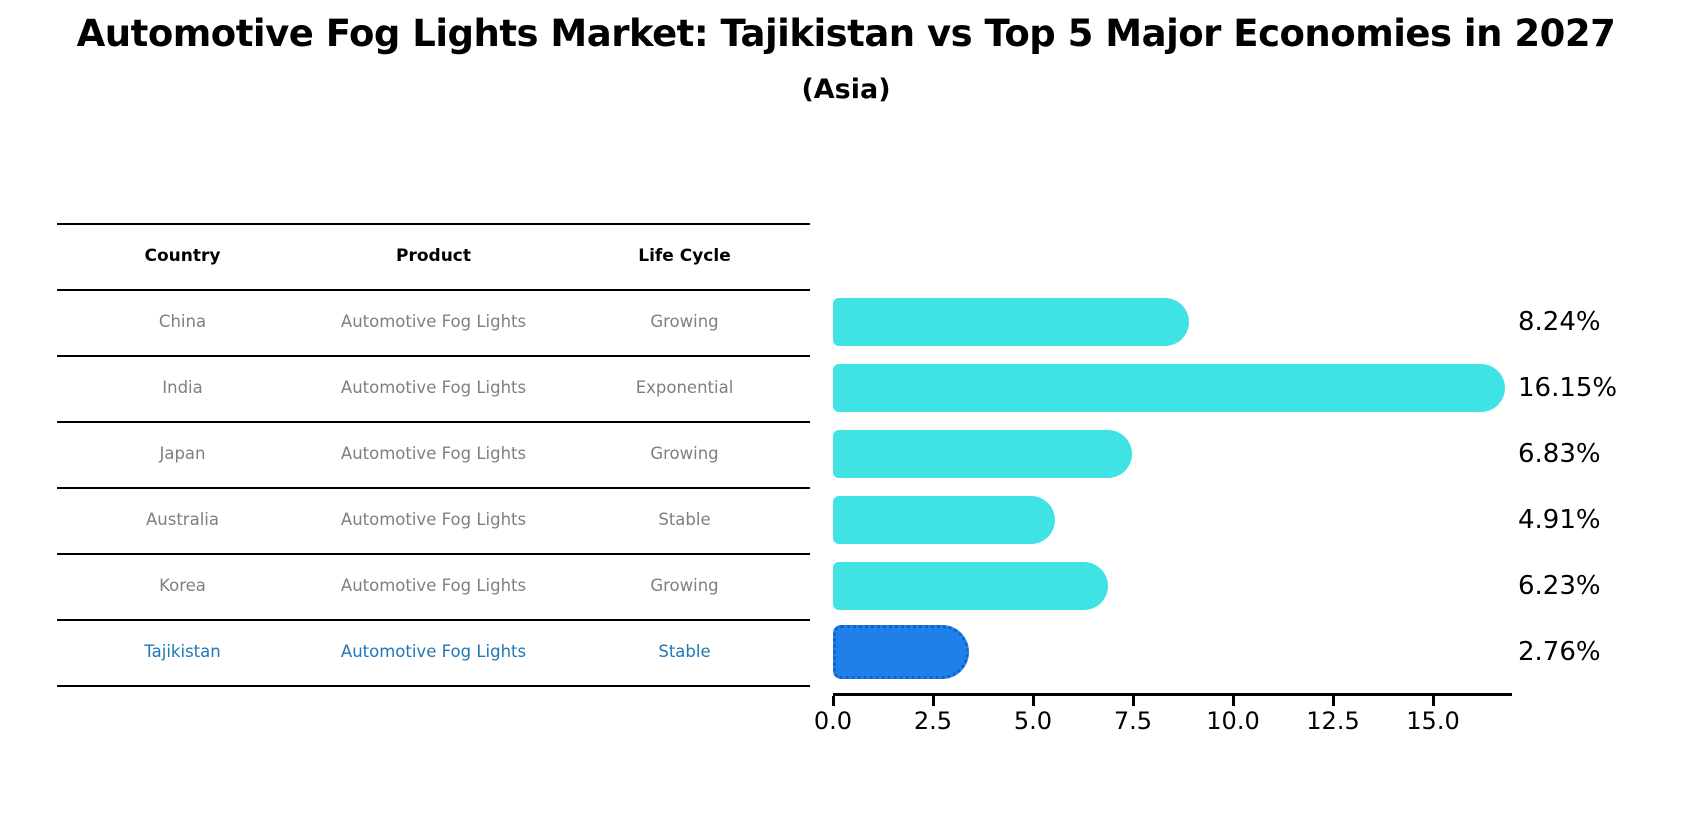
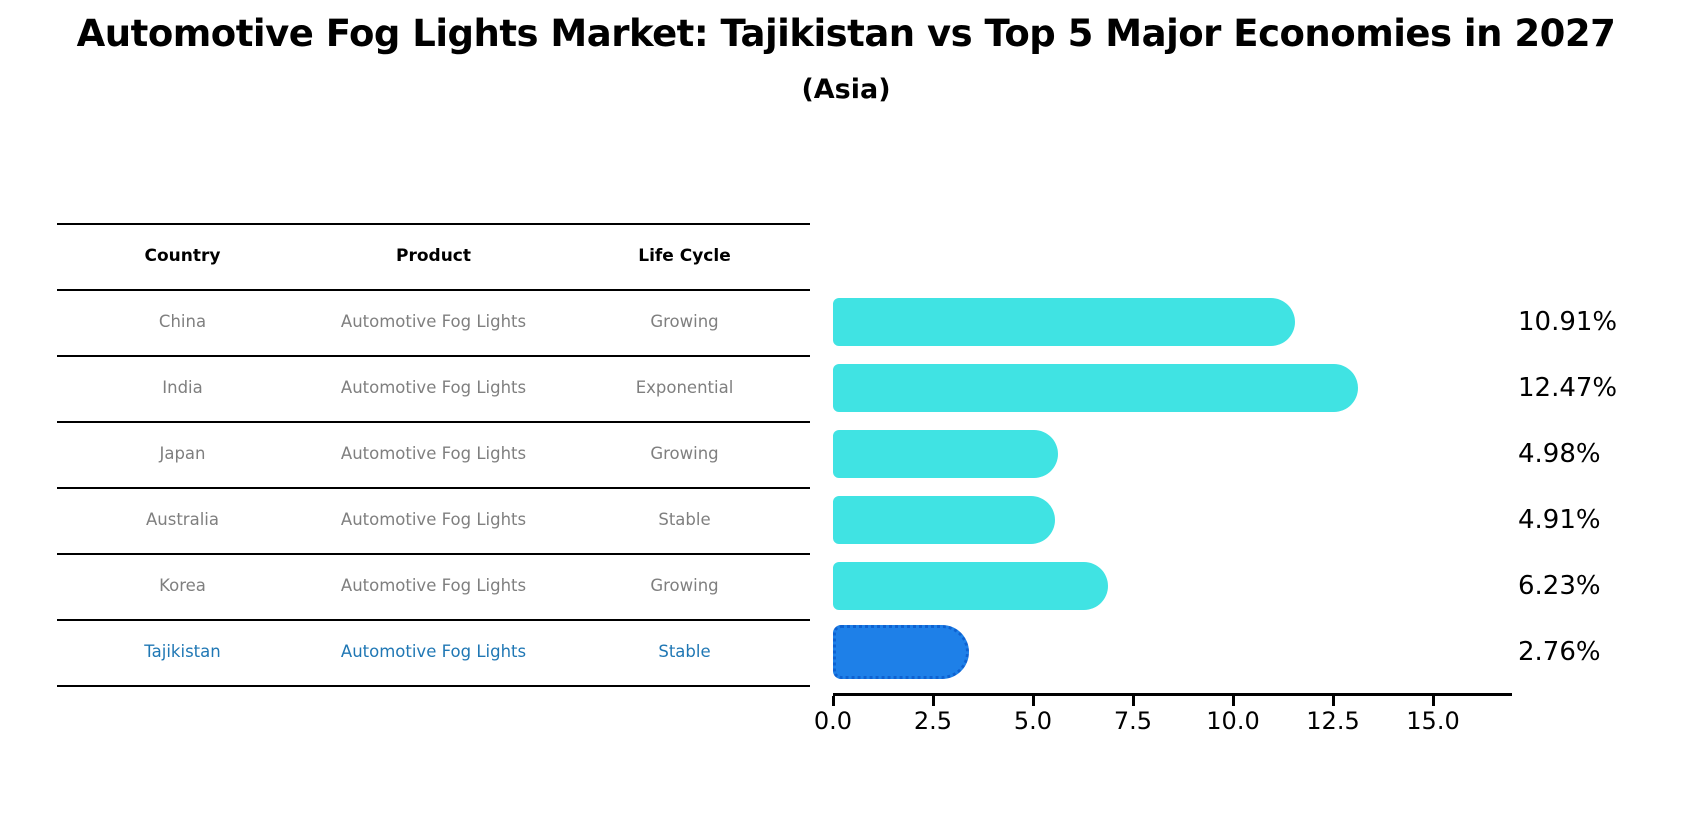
China: 8.24% -> 10.91%
India: 16.15% -> 12.47%
Japan: 6.83% -> 4.98%
